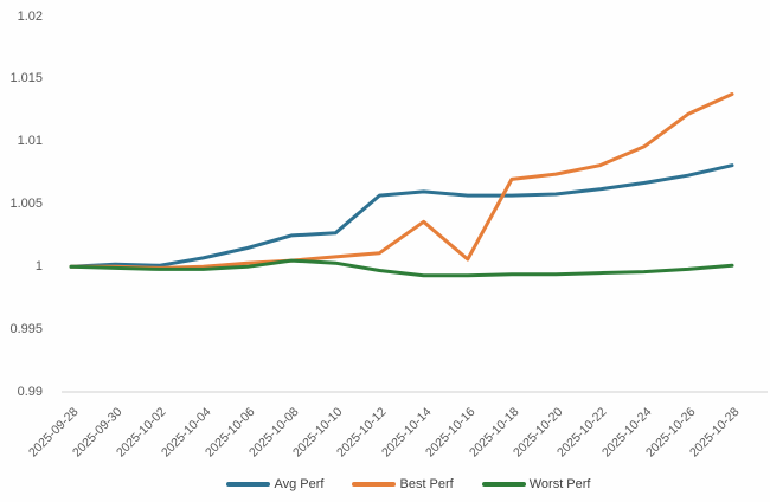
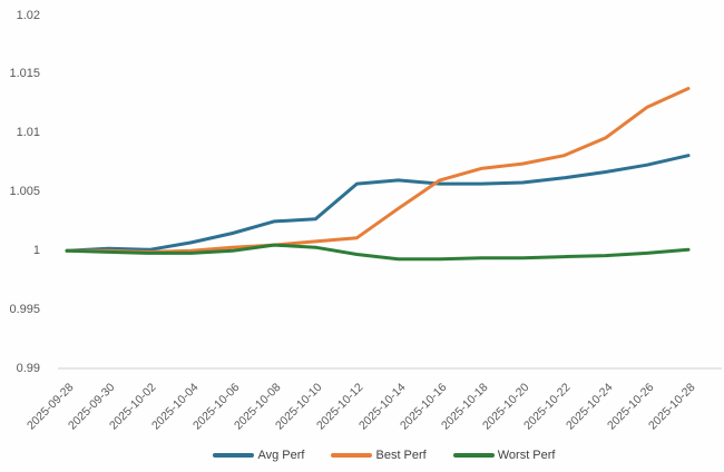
Best Perf/2025-10-16: 1.0006 -> 1.0060
